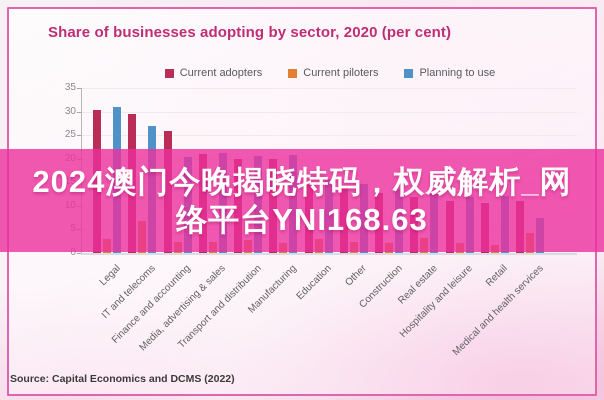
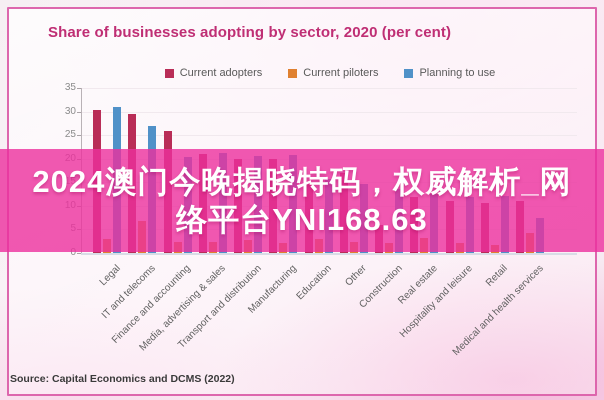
Current adopters/Other: 14 -> 17
Current adopters/Construction: 13 -> 6
